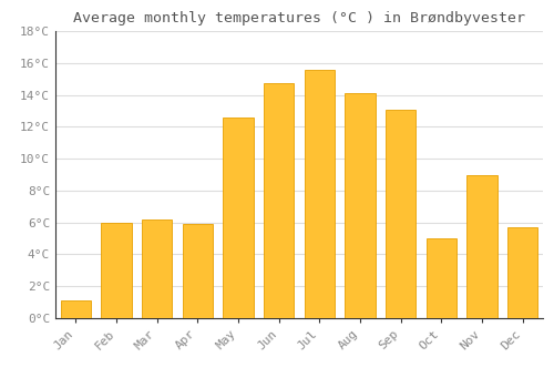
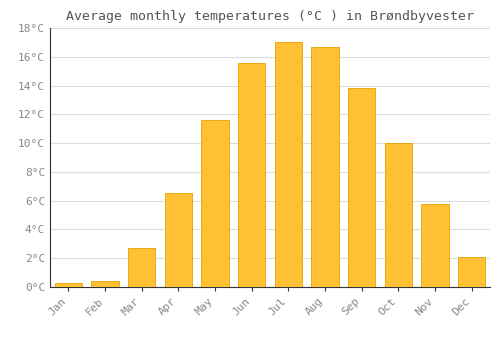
Jan: 1.1°C -> 0.3°C
Feb: 6.0°C -> 0.4°C
Mar: 6.2°C -> 2.7°C
Apr: 5.9°C -> 6.5°C
May: 12.6°C -> 11.6°C
Jun: 14.7°C -> 15.6°C
Jul: 15.6°C -> 17.0°C
Aug: 14.1°C -> 16.7°C
Sep: 13.1°C -> 13.8°C
Oct: 5.0°C -> 10.0°C
Nov: 9.0°C -> 5.8°C
Dec: 5.7°C -> 2.1°C
